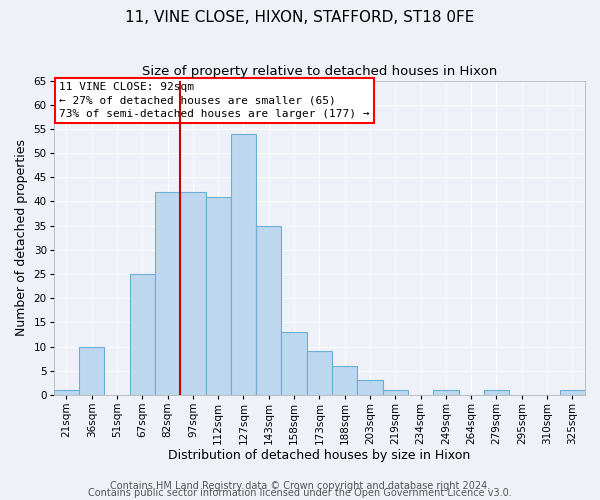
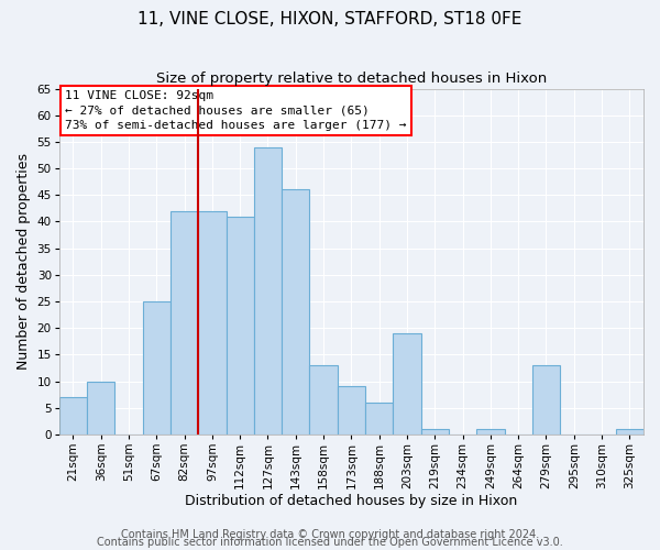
21sqm: 1 -> 7
143sqm: 35 -> 46
203sqm: 3 -> 19
279sqm: 1 -> 13
